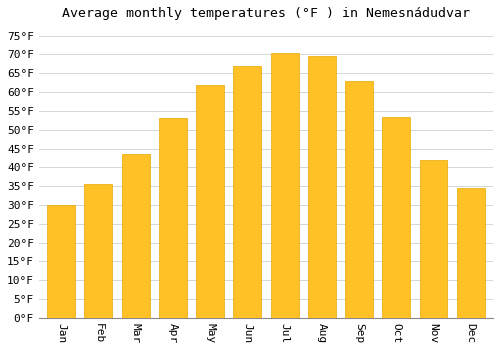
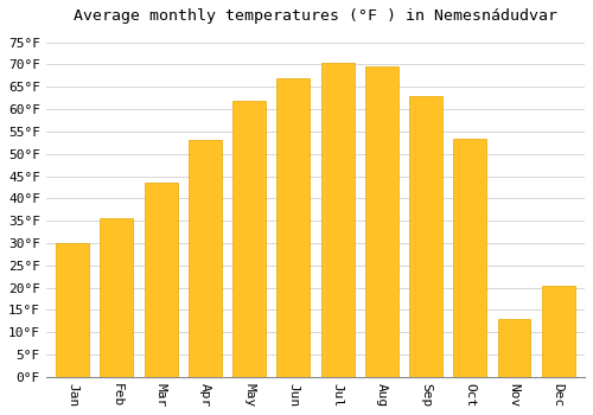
Nov: 42.0°F -> 13.0°F
Dec: 34.5°F -> 20.5°F
